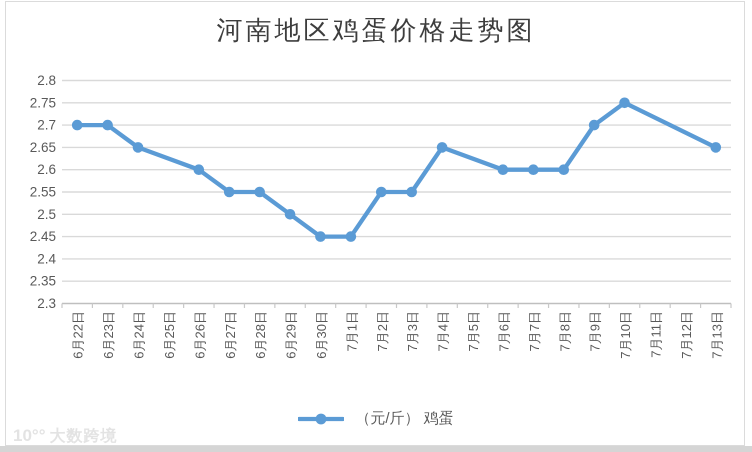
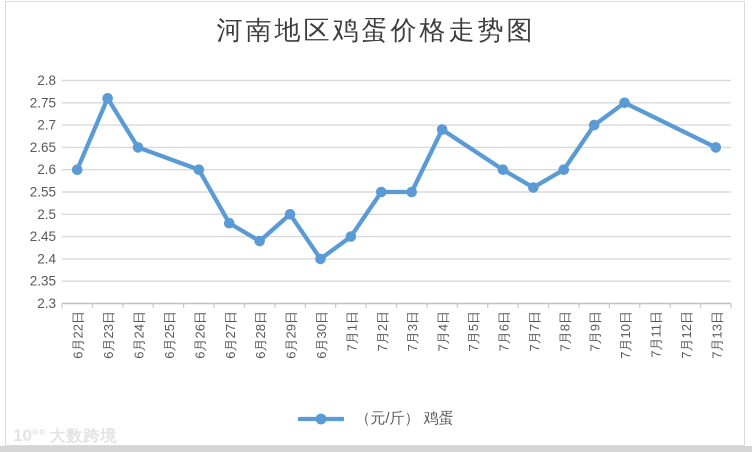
6月22日: 2.70 -> 2.60
6月23日: 2.70 -> 2.76
6月27日: 2.55 -> 2.48
6月28日: 2.55 -> 2.44
6月30日: 2.45 -> 2.40
7月4日: 2.65 -> 2.69
7月7日: 2.60 -> 2.56
